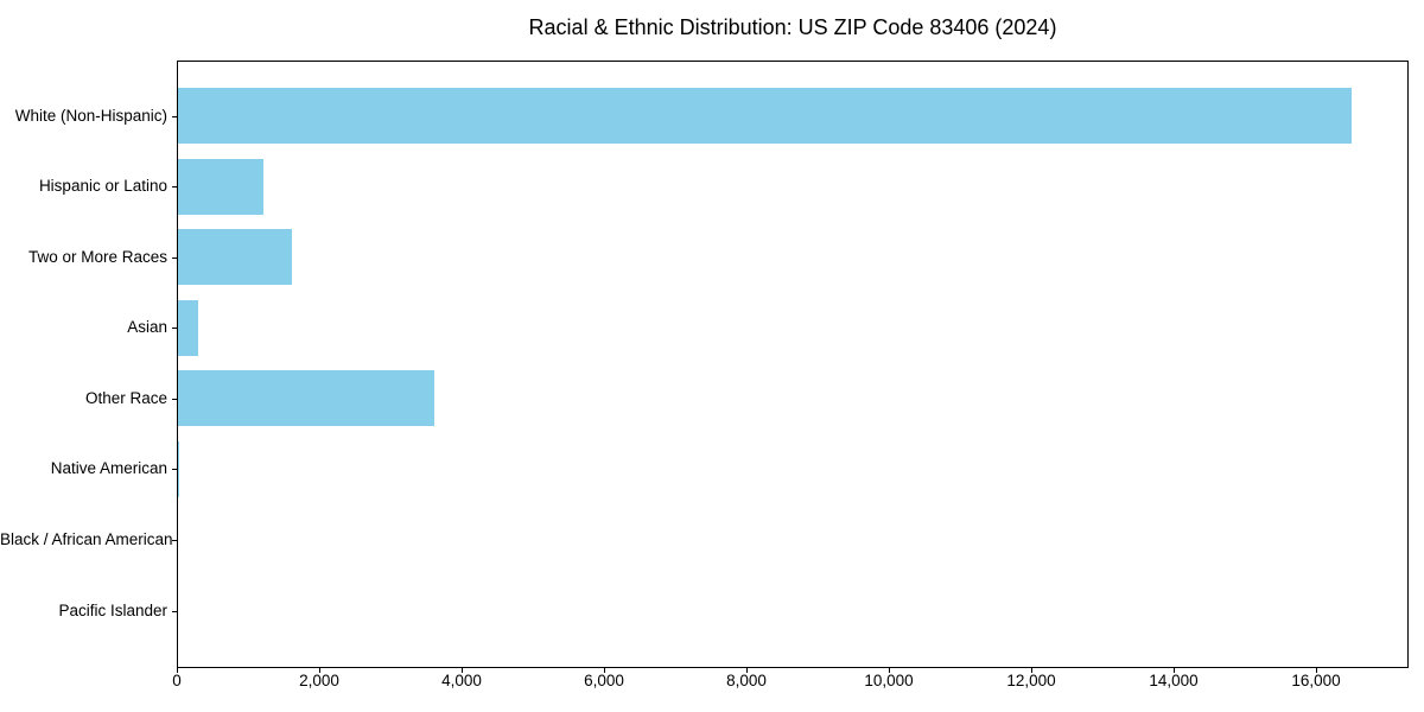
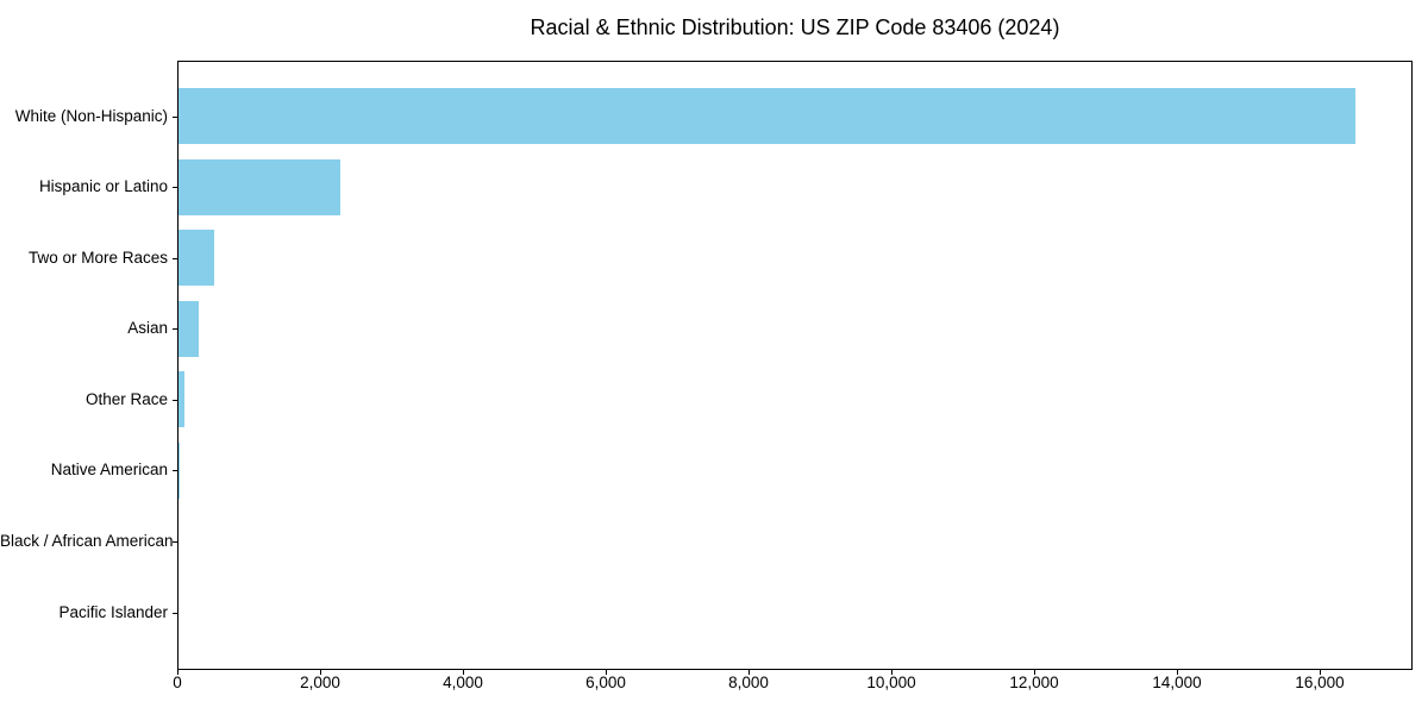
Hispanic or Latino: 1200 -> 2300
Two or More Races: 1600 -> 500
Other Race: 3600 -> 100
